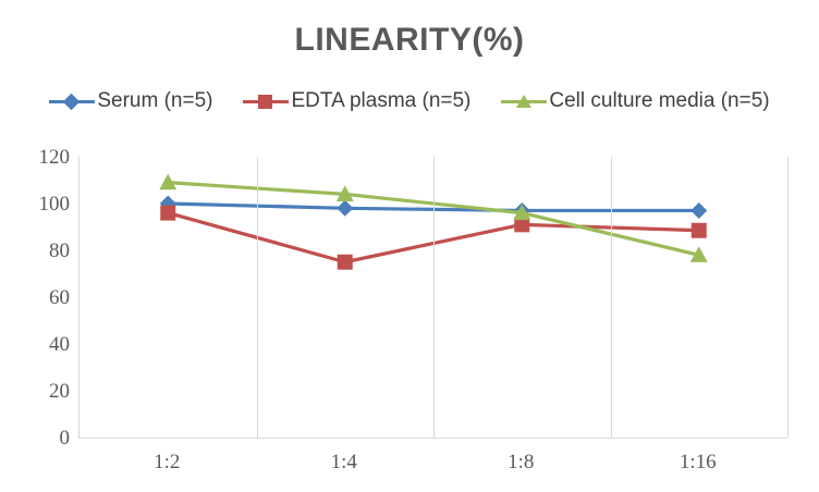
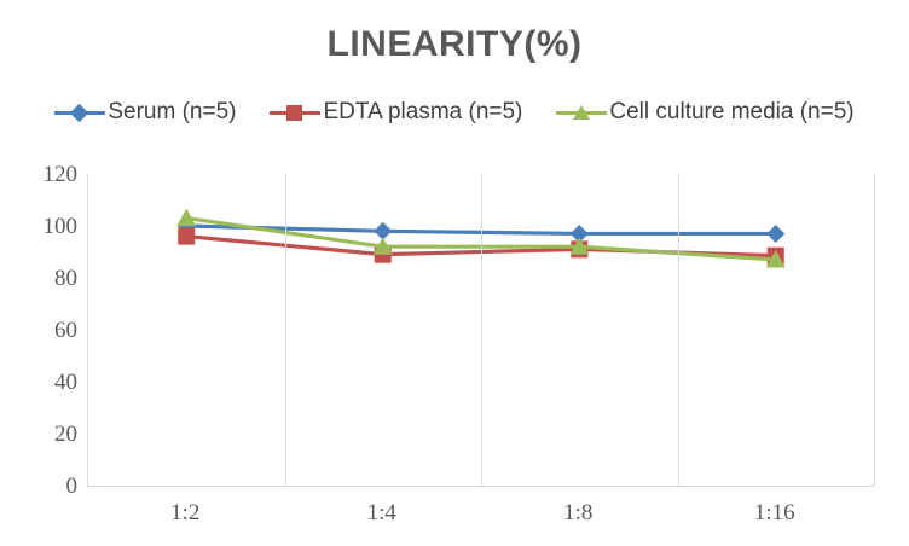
Cell culture media (n=5)/1:2: 109 -> 103
EDTA plasma (n=5)/1:4: 75 -> 89
Cell culture media (n=5)/1:4: 104 -> 92
Cell culture media (n=5)/1:8: 96 -> 92
Cell culture media (n=5)/1:16: 78 -> 87
